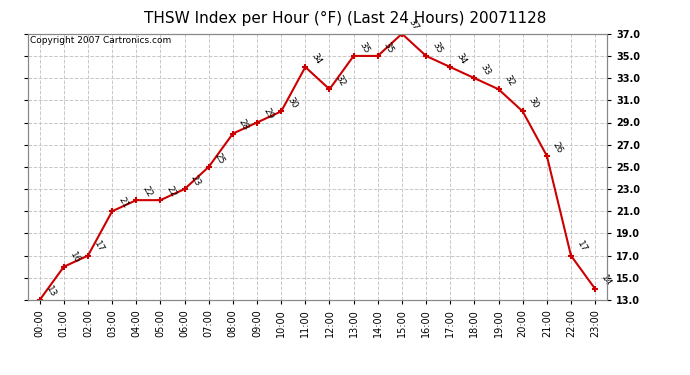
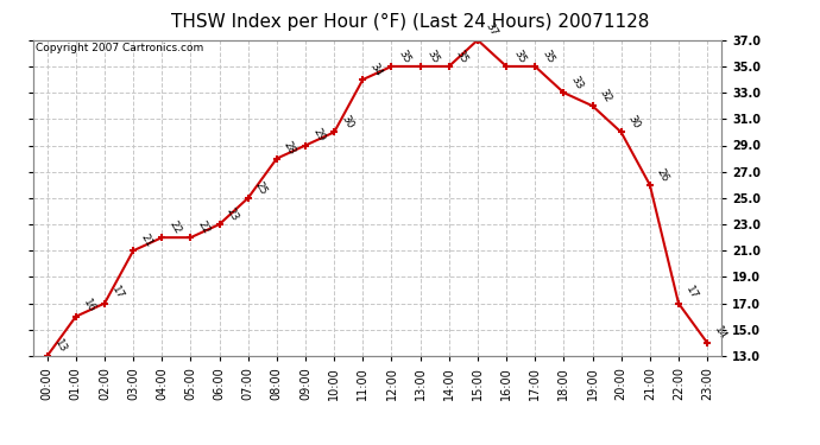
12:00: 32 -> 35
17:00: 34 -> 35
